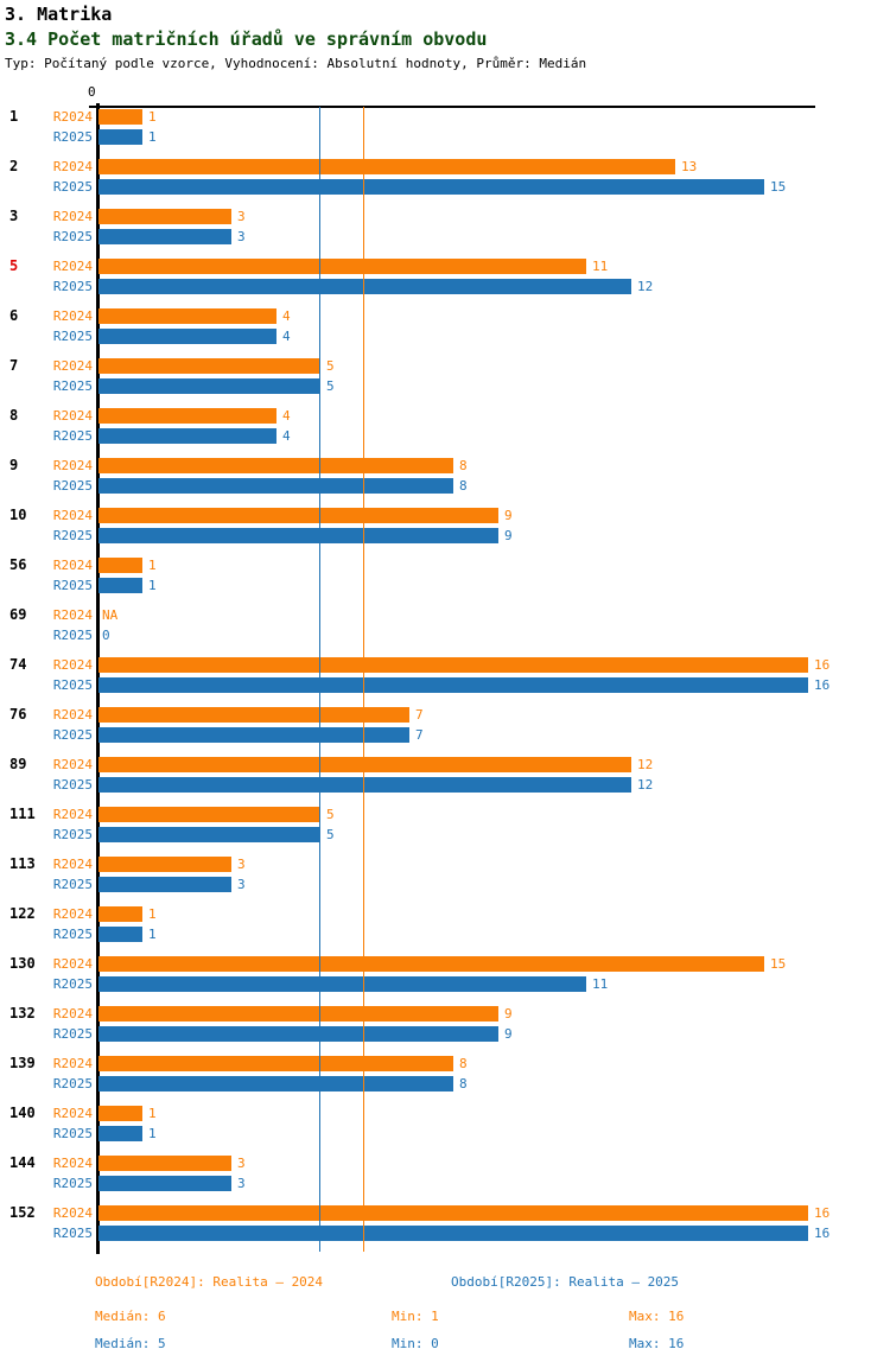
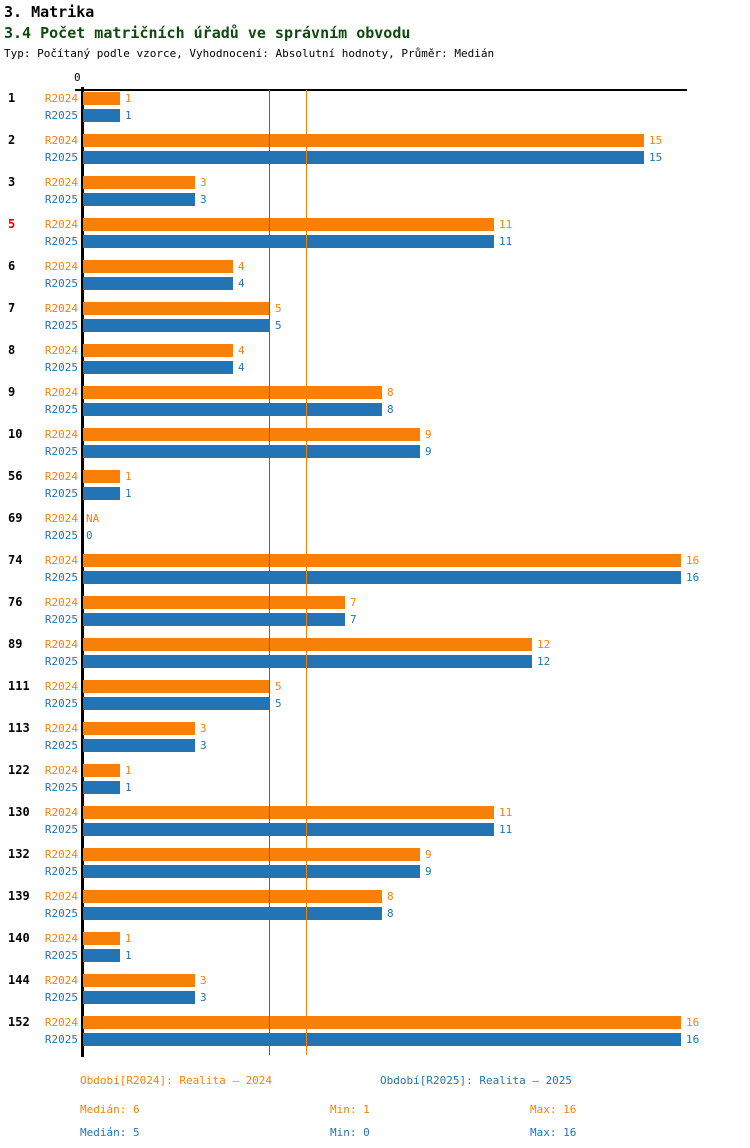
R2024/2: 13 -> 15
R2025/5: 12 -> 11
R2024/130: 15 -> 11
